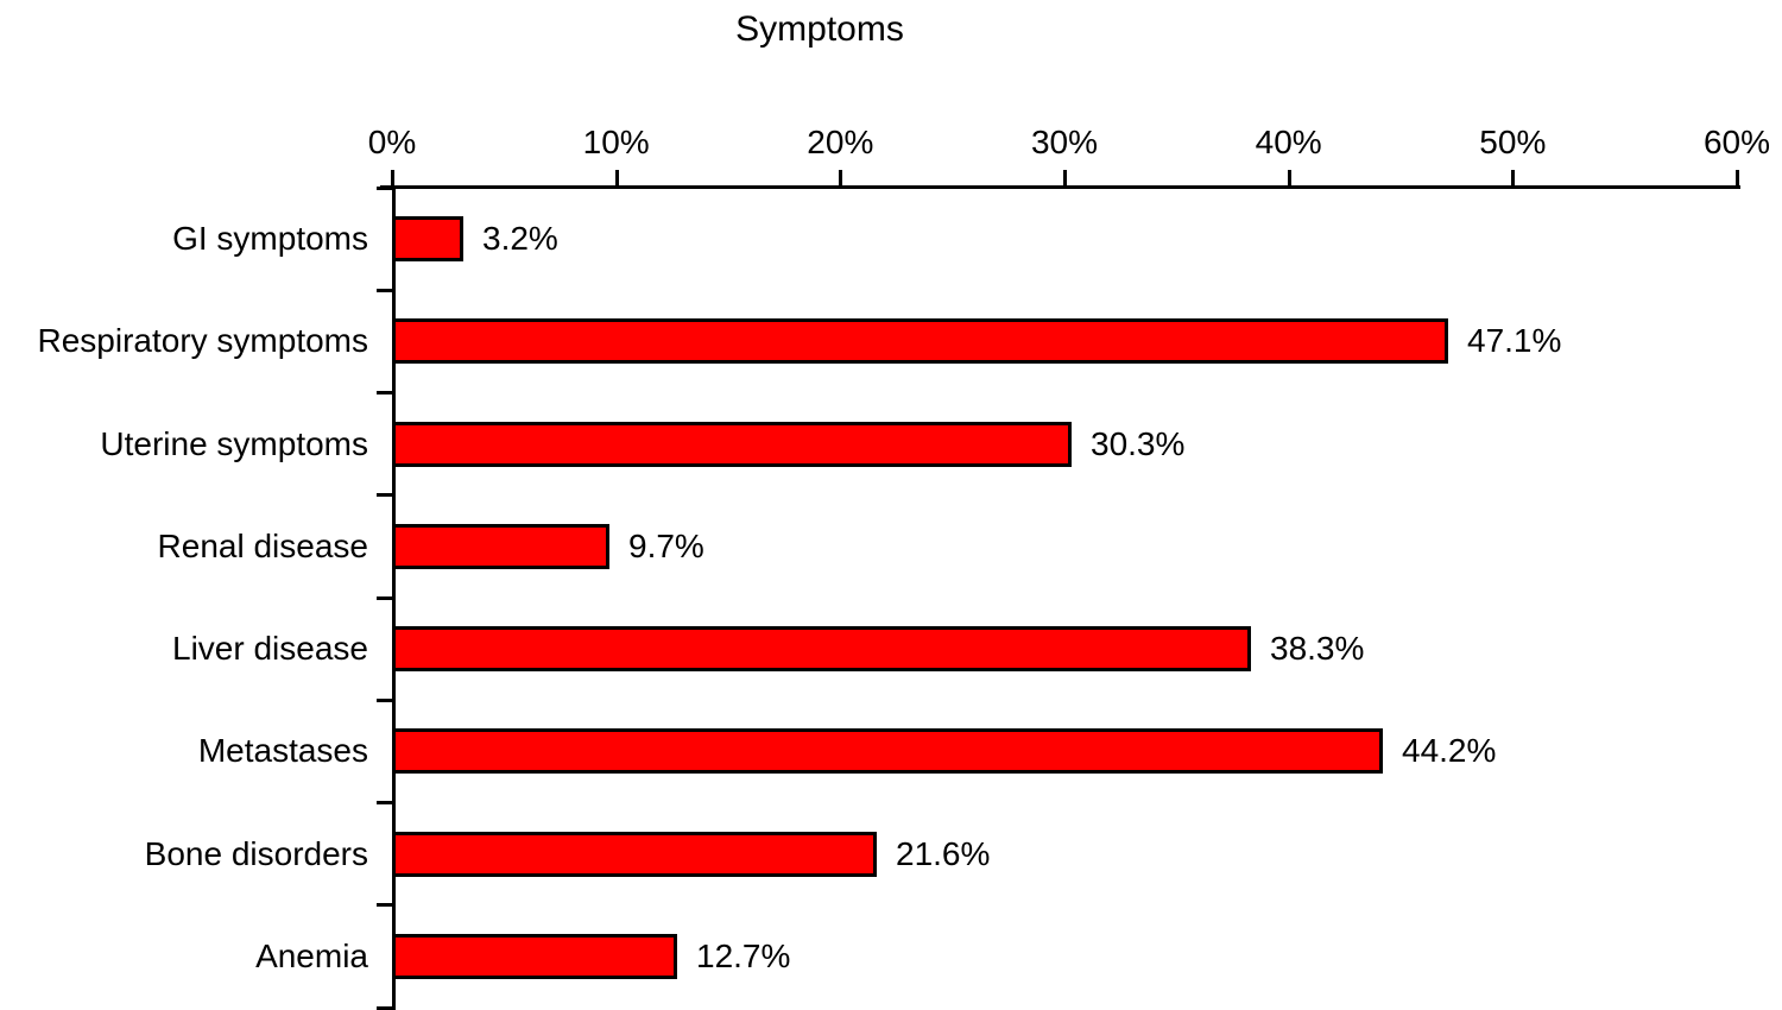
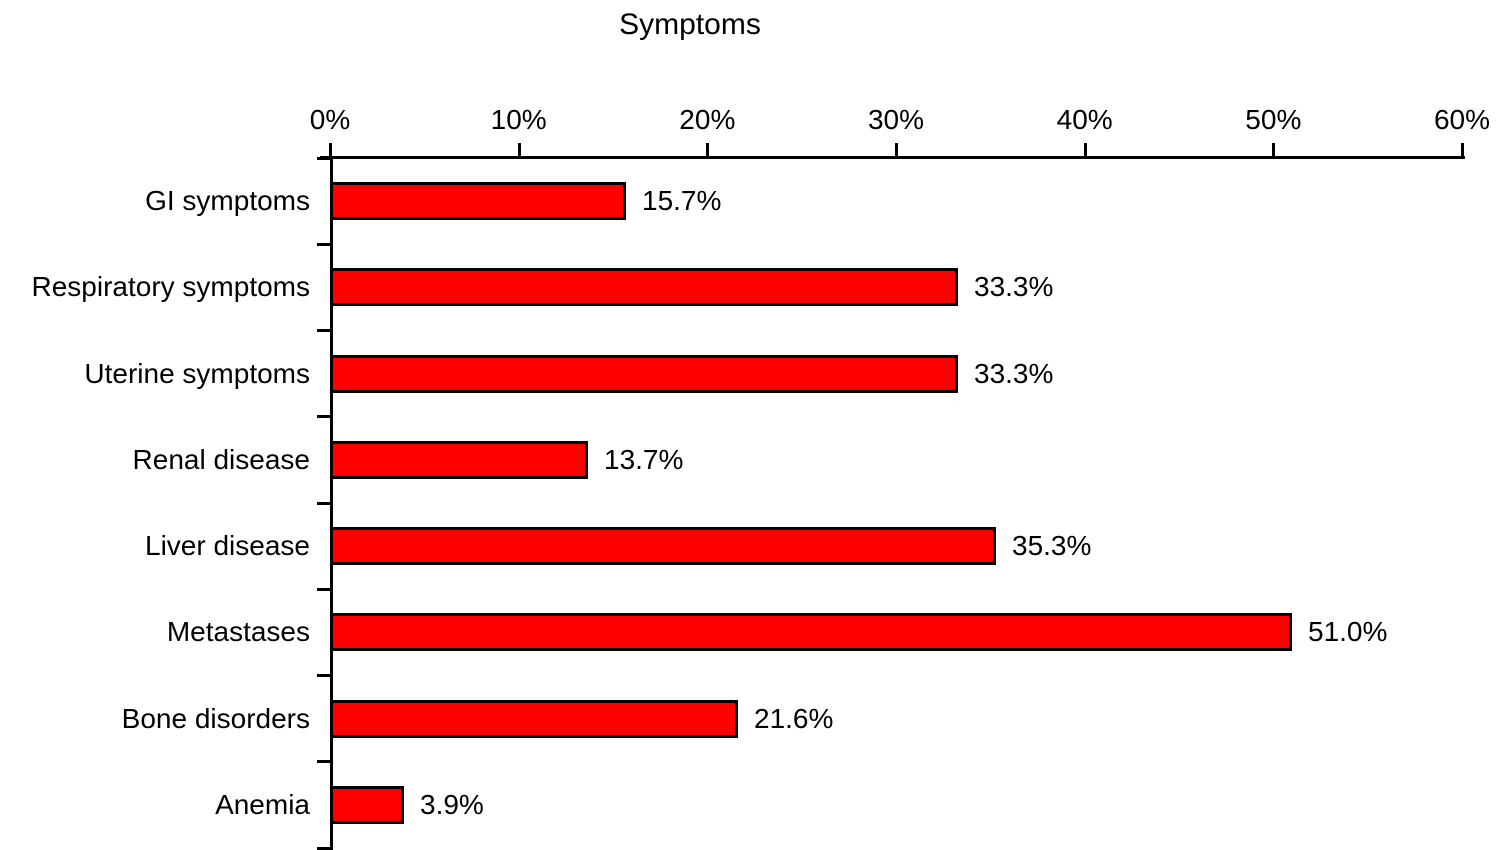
GI symptoms: 3.2% -> 15.7%
Respiratory symptoms: 47.1% -> 33.3%
Uterine symptoms: 30.3% -> 33.3%
Renal disease: 9.7% -> 13.7%
Liver disease: 38.3% -> 35.3%
Metastases: 44.2% -> 51.0%
Anemia: 12.7% -> 3.9%
